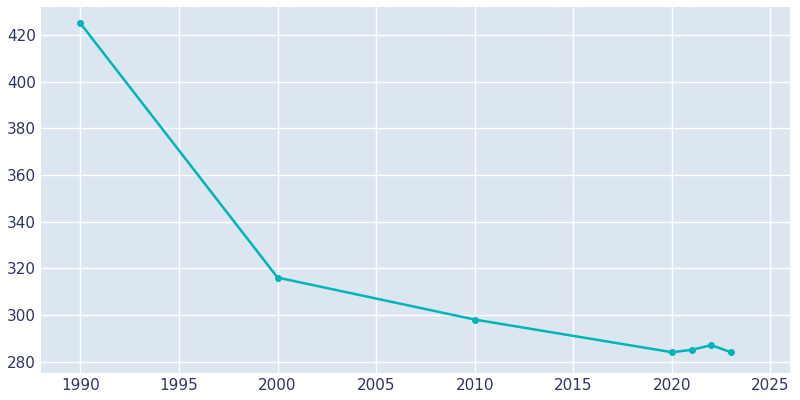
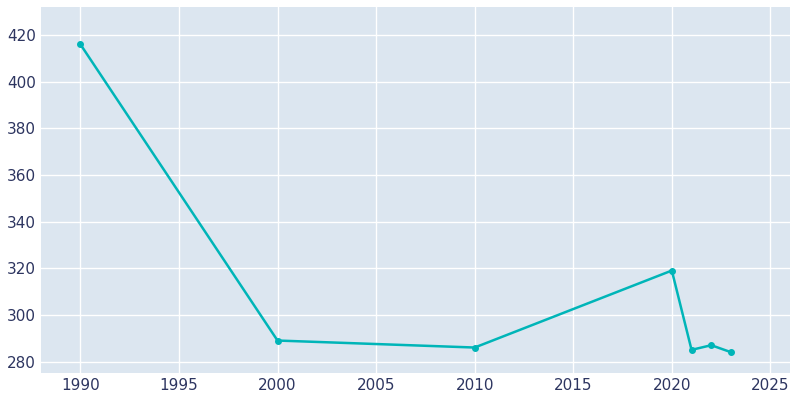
1990: 425 -> 416
2000: 316 -> 289
2010: 298 -> 286
2020: 284 -> 319
